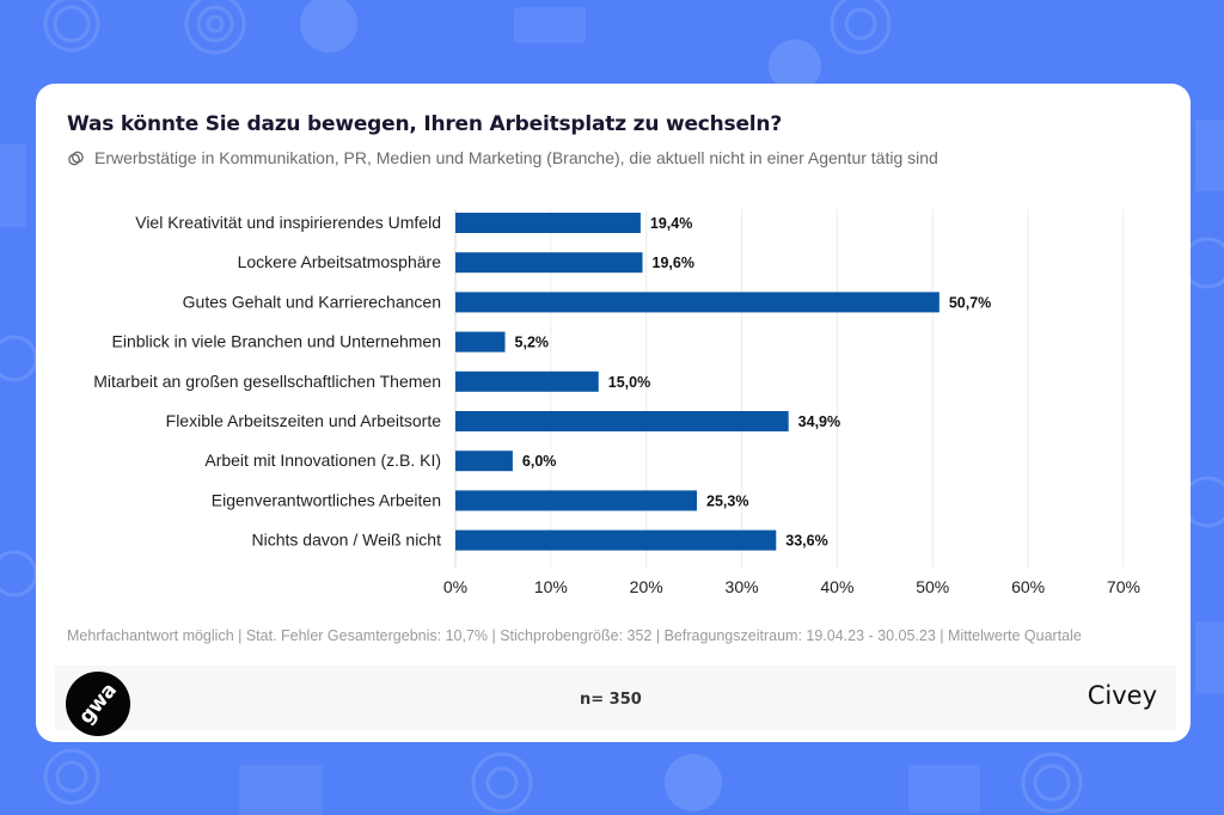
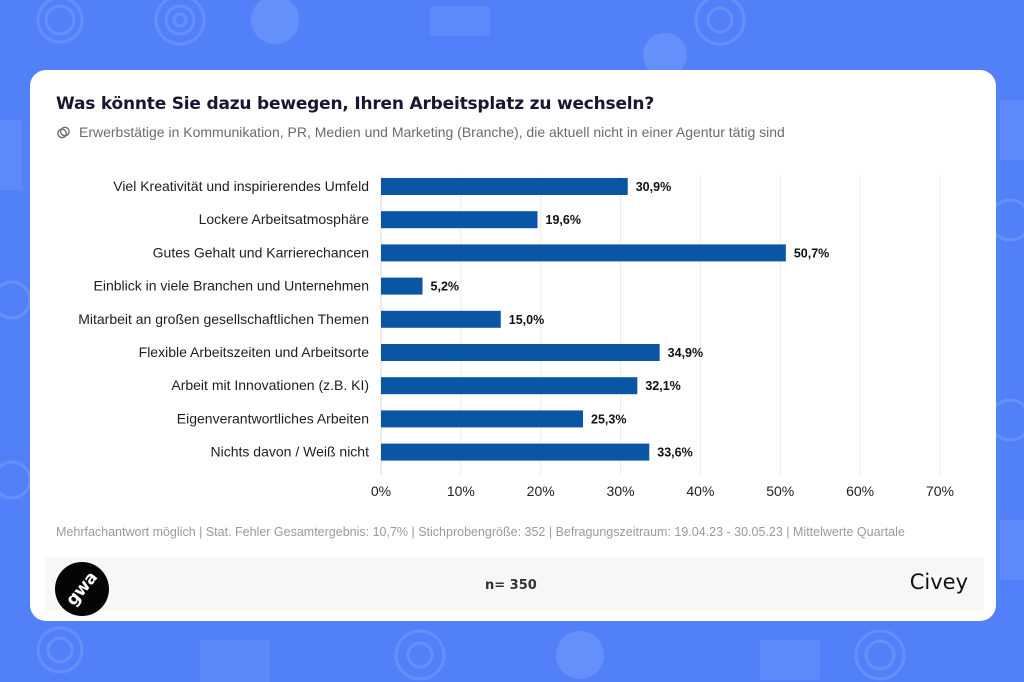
Viel Kreativität und inspirierendes Umfeld: 19,4% -> 30,9%
Arbeit mit Innovationen (z.B. KI): 6,0% -> 32,1%
